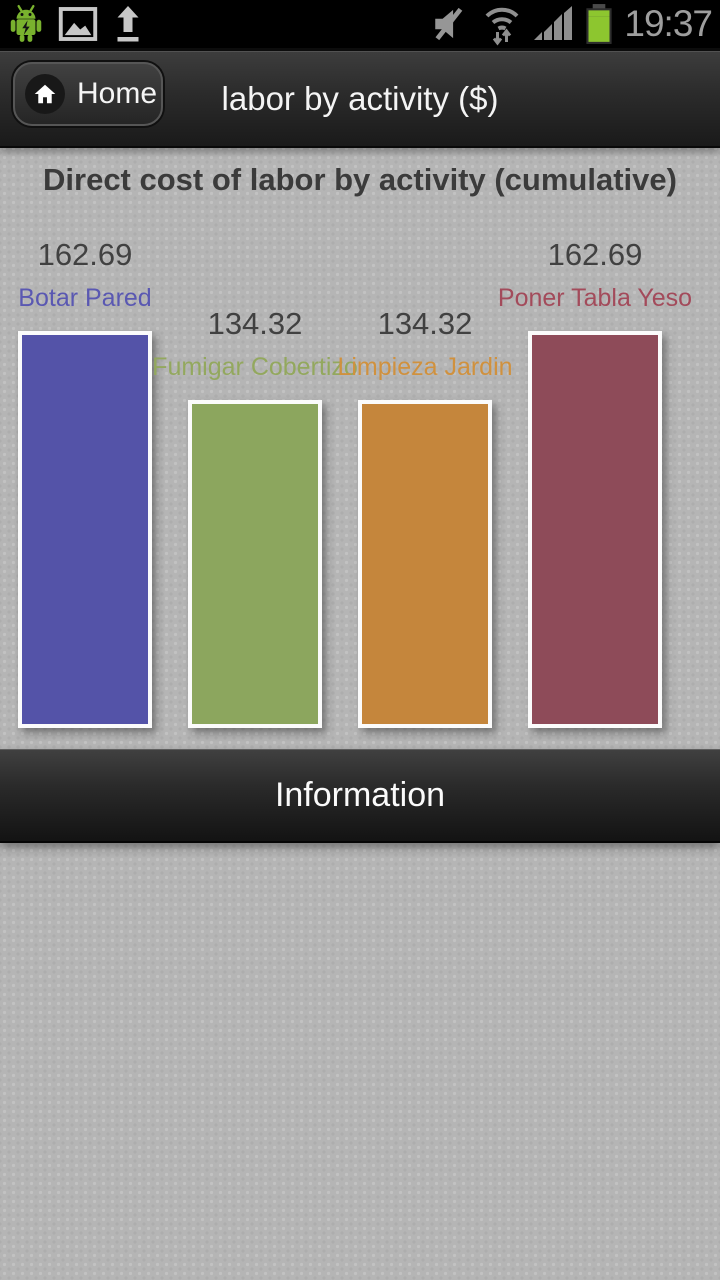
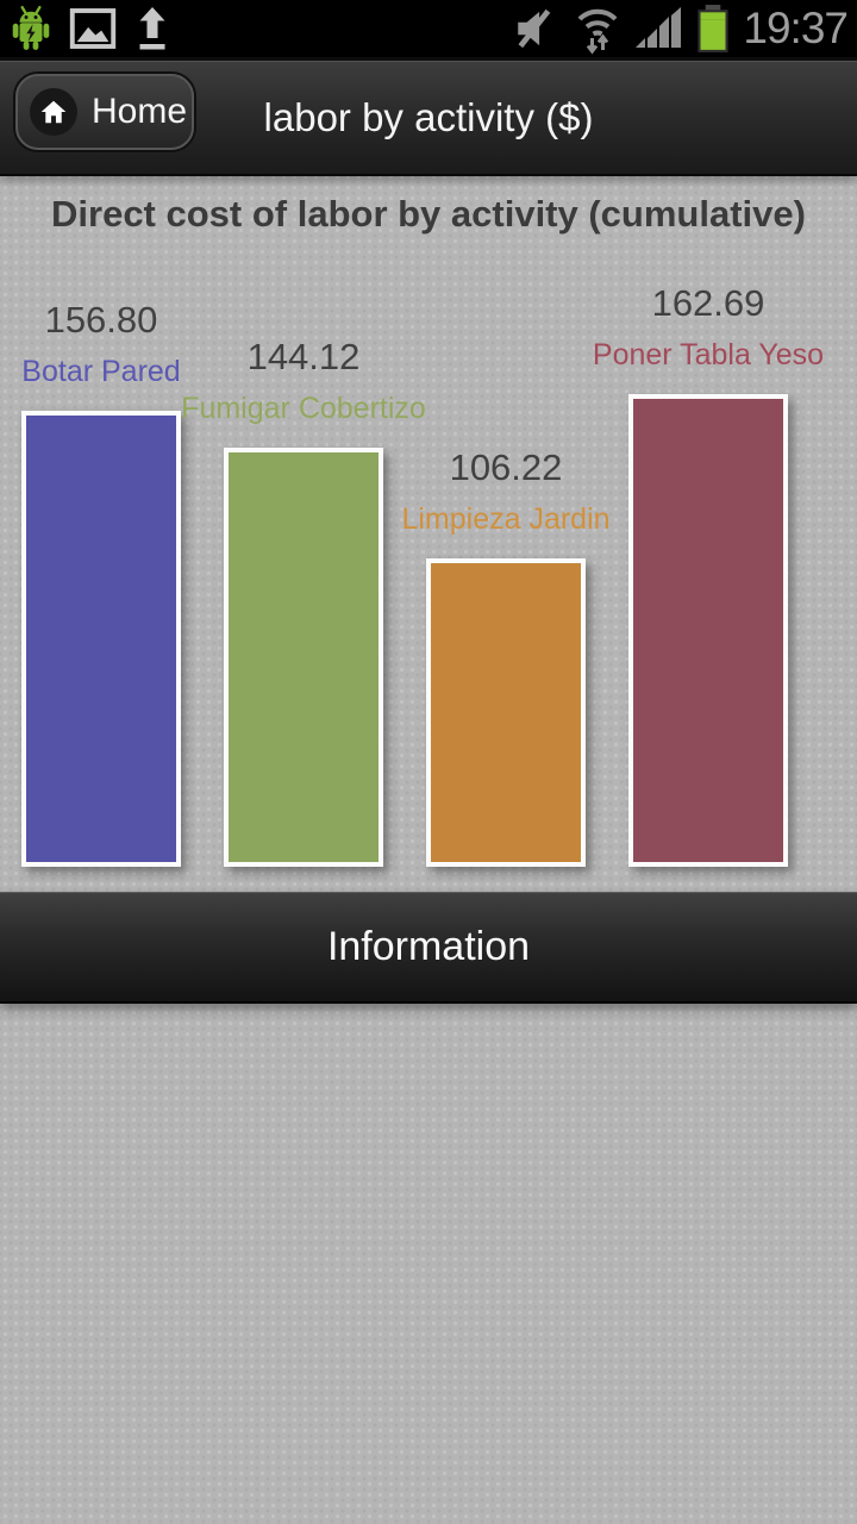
Botar Pared: 162.69 -> 156.80
Fumigar Cobertizo: 134.32 -> 144.12
Limpieza Jardin: 134.32 -> 106.22
